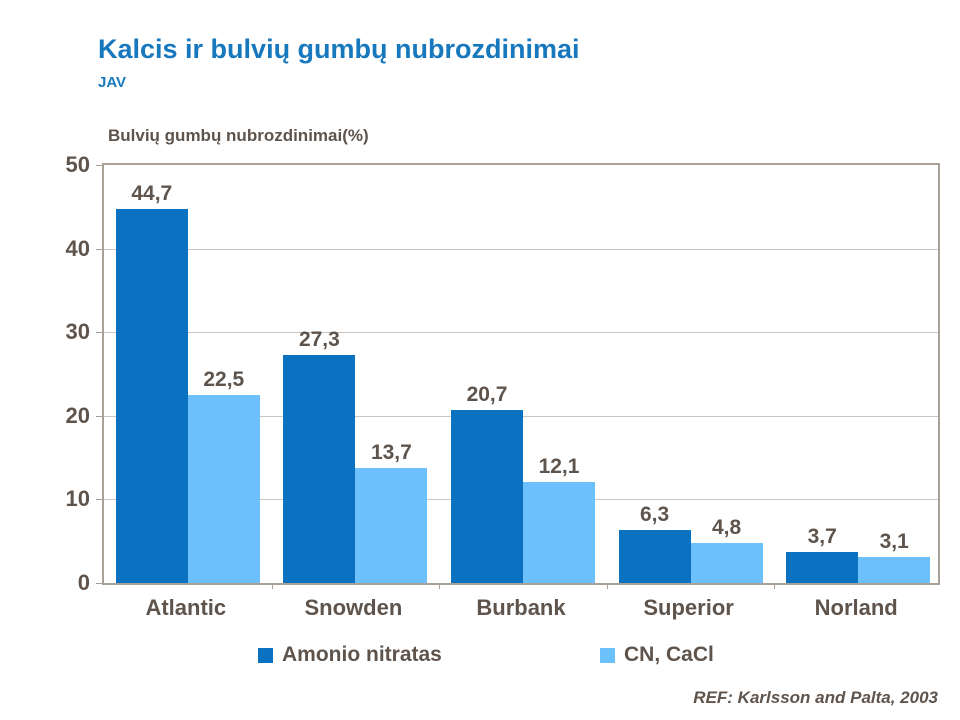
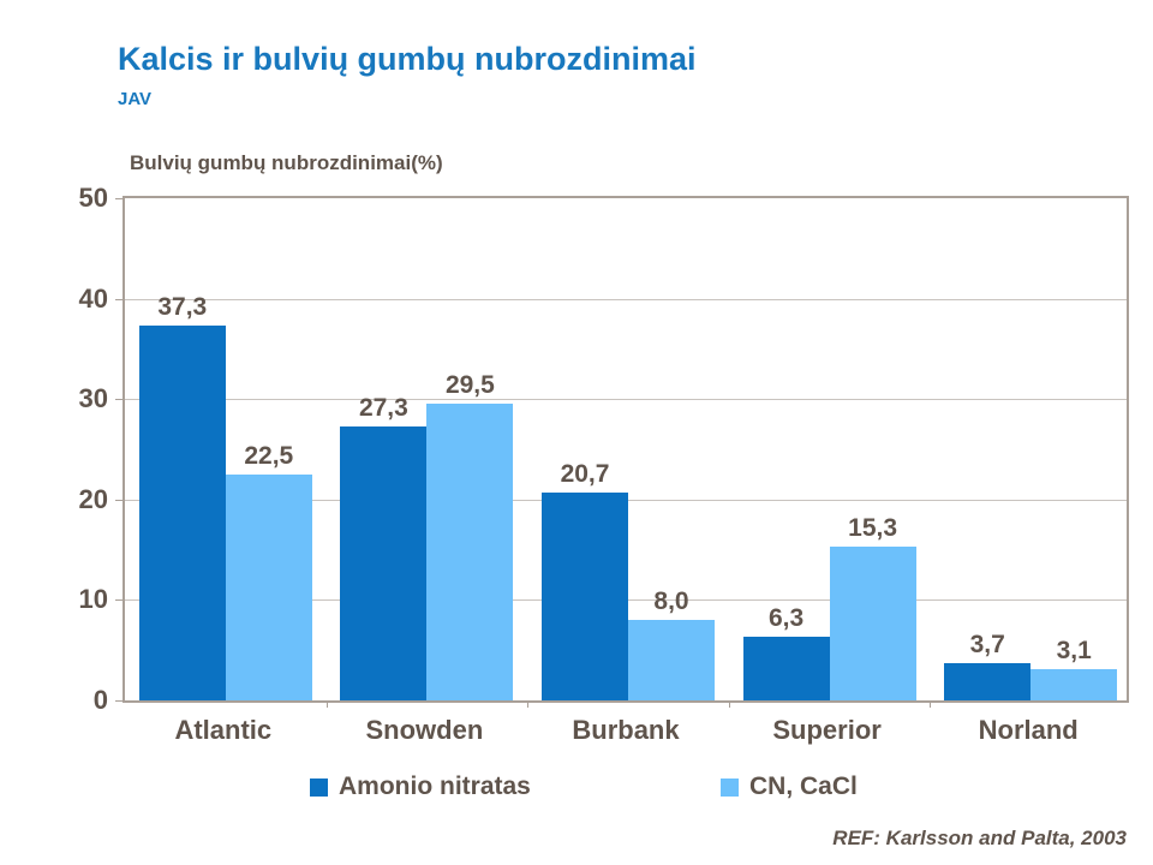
Amonio nitratas/Atlantic: 44,7 -> 37,3
CN, CaCl/Snowden: 13,7 -> 29,5
CN, CaCl/Burbank: 12,1 -> 8,0
CN, CaCl/Superior: 4,8 -> 15,3
